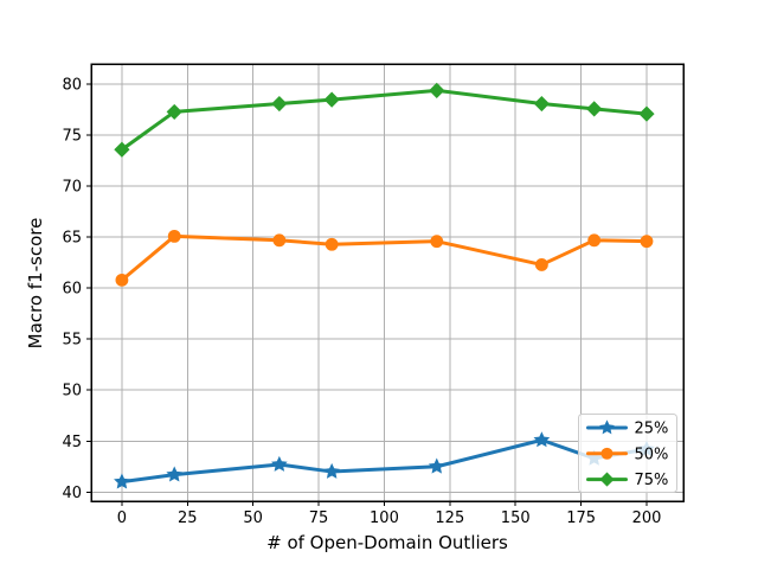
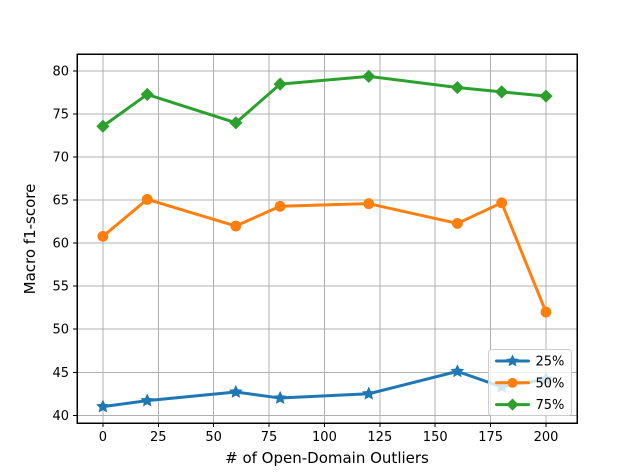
50%/60: 65 -> 62
75%/60: 78 -> 74
50%/200: 65 -> 52
